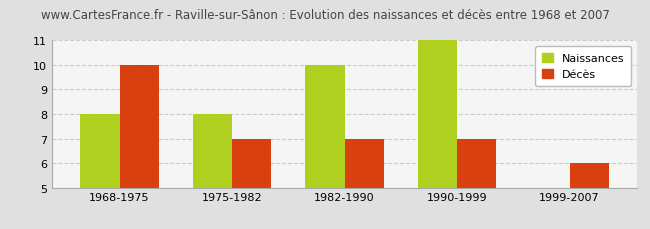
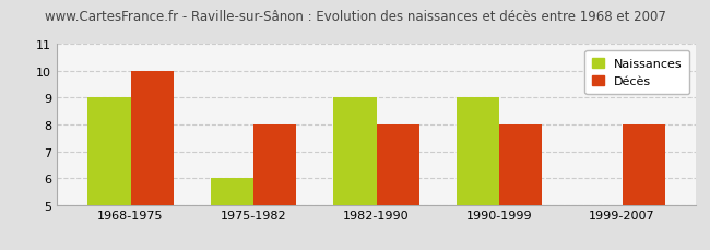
Naissances/1968-1975: 8 -> 9
Naissances/1975-1982: 8 -> 6
Décès/1975-1982: 7 -> 8
Naissances/1982-1990: 10 -> 9
Décès/1982-1990: 7 -> 8
Naissances/1990-1999: 11 -> 9
Décès/1990-1999: 7 -> 8
Décès/1999-2007: 6 -> 8
